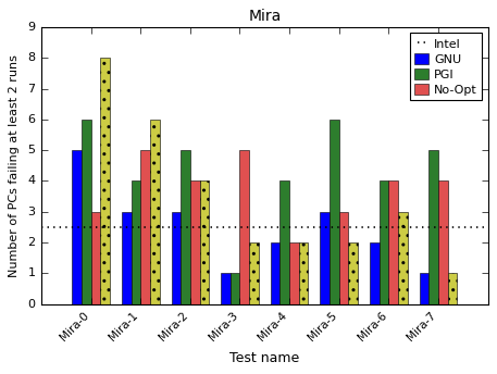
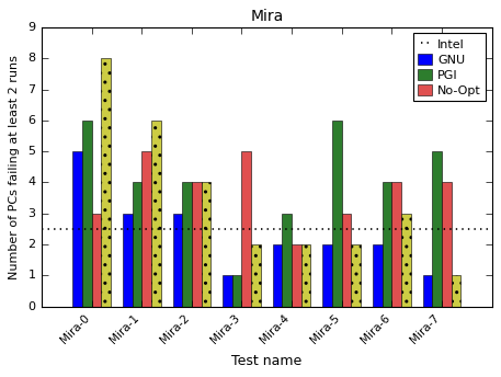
PGI/Mira-2: 5 -> 4
PGI/Mira-4: 4 -> 3
GNU/Mira-5: 3 -> 2
